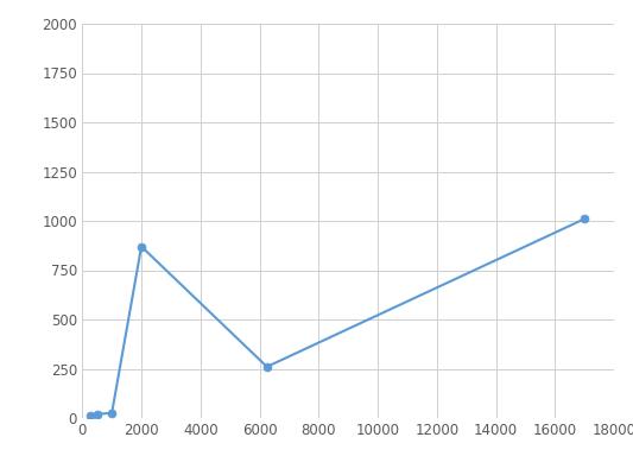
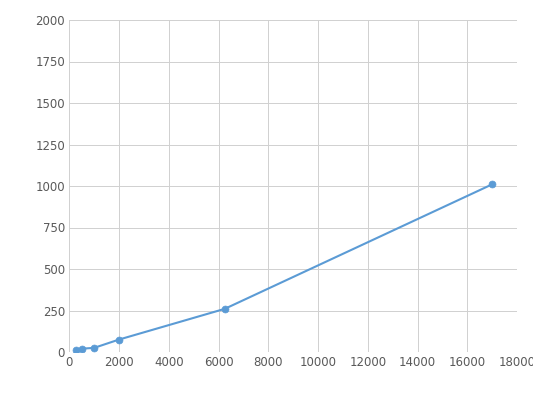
2000: 870 -> 80
